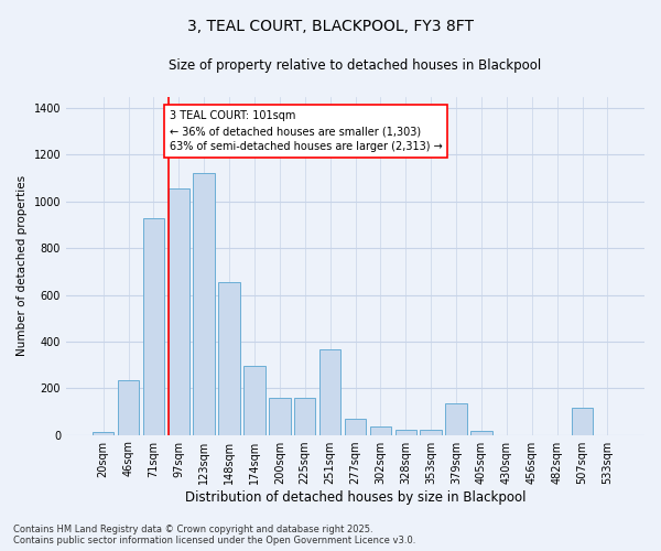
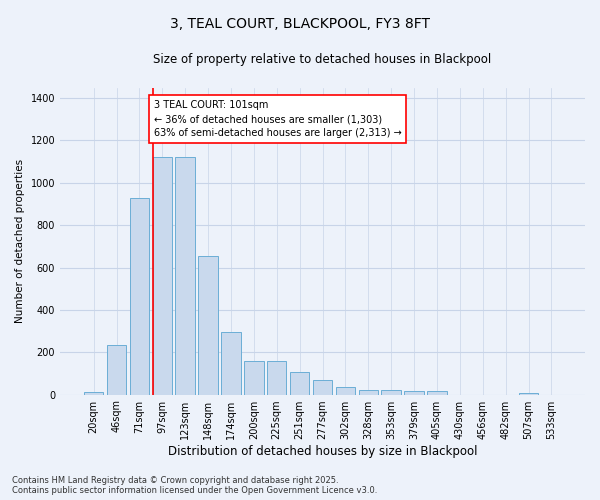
97sqm: 1055 -> 1120
251sqm: 365 -> 107
379sqm: 135 -> 18
507sqm: 115 -> 8
